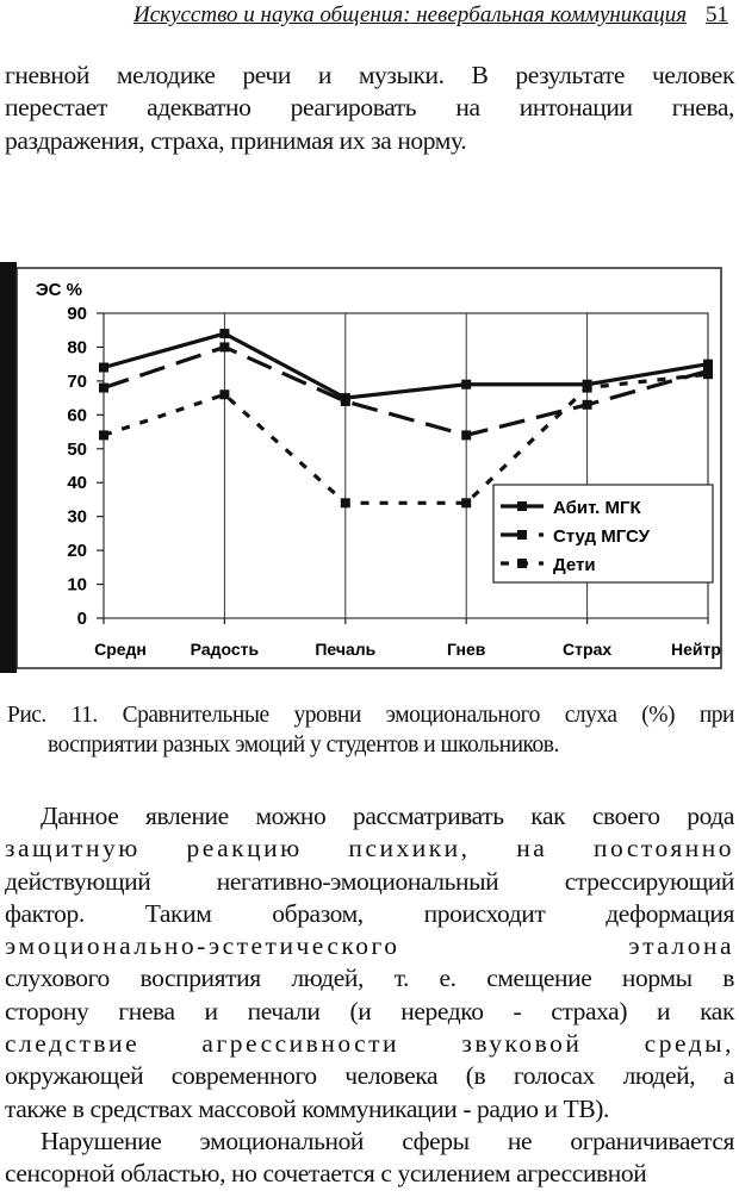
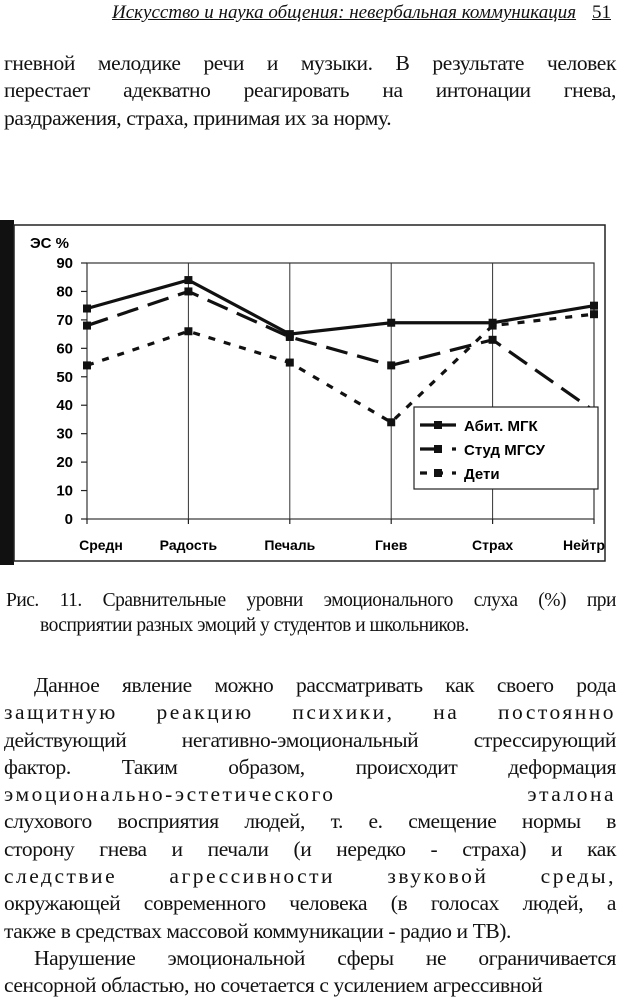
Дети/Печаль: 34 -> 55
Студ МГСУ/Нейтр: 73 -> 38
